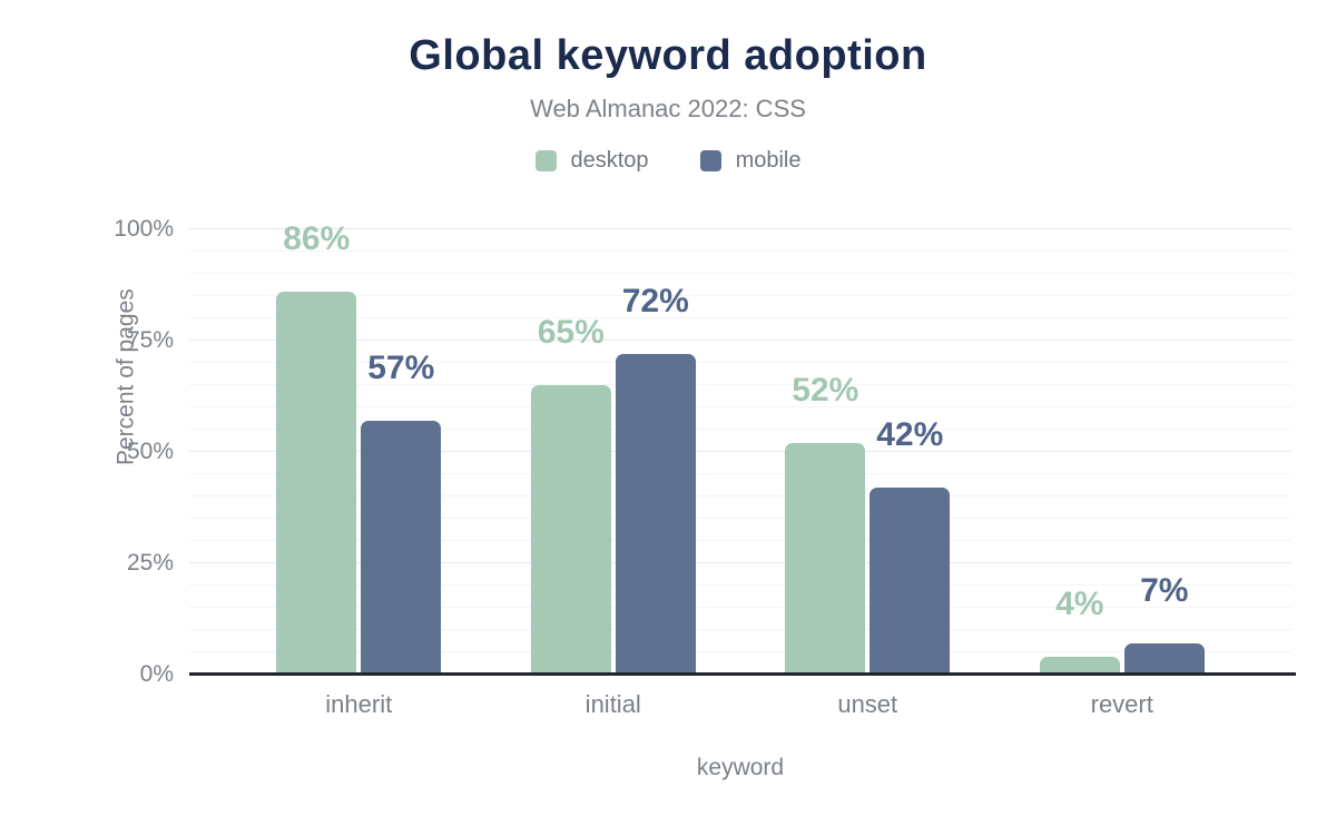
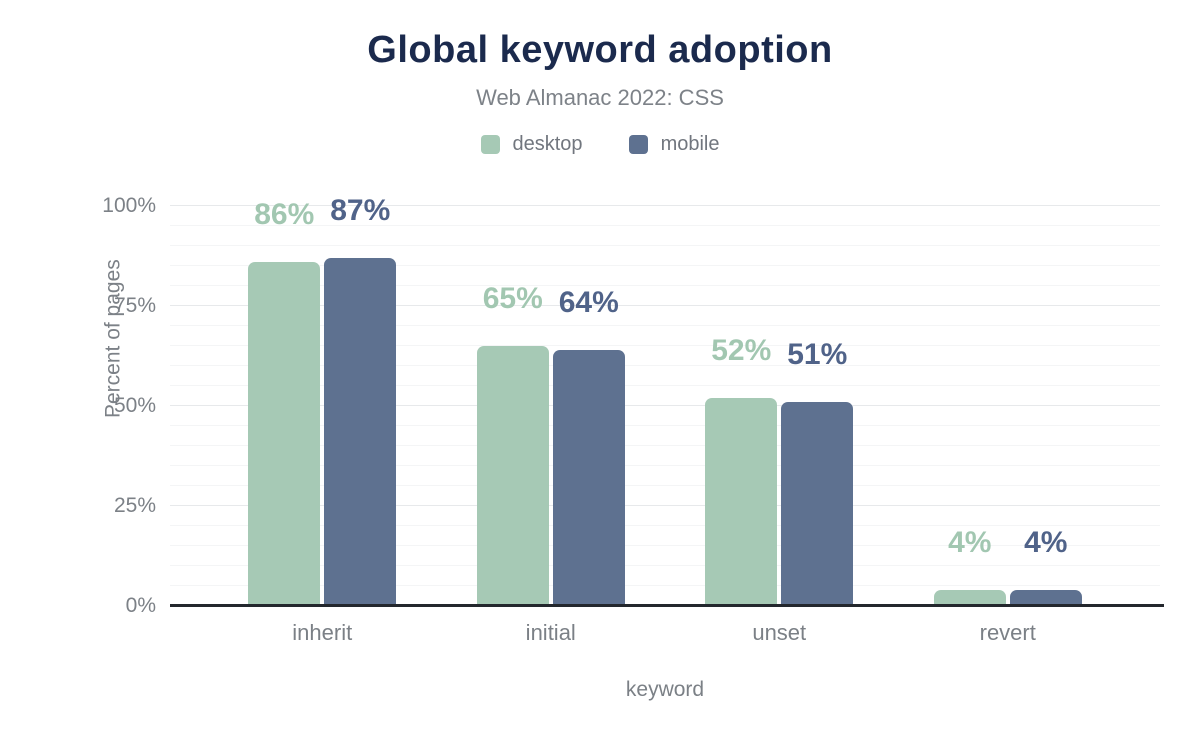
mobile/inherit: 57% -> 87%
mobile/initial: 72% -> 64%
mobile/unset: 42% -> 51%
mobile/revert: 7% -> 4%
